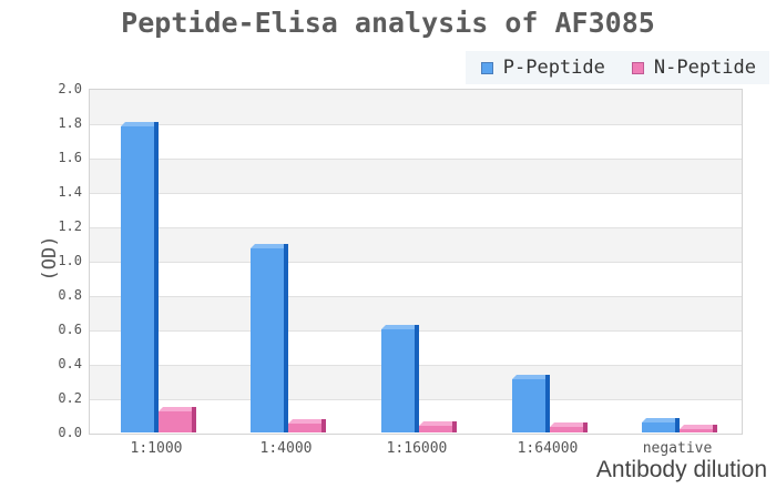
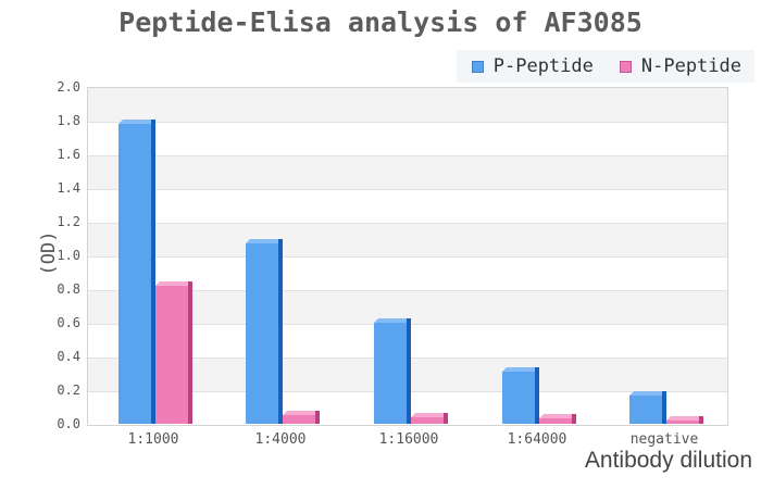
N-Peptide/1:1000: 0.12 -> 0.82
P-Peptide/negative: 0.06 -> 0.17
